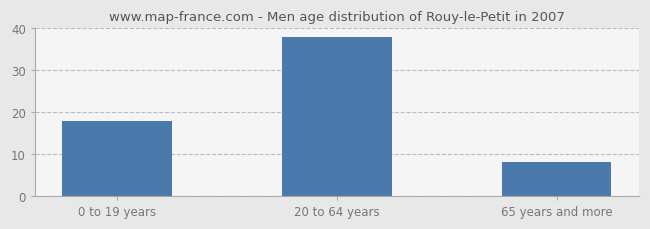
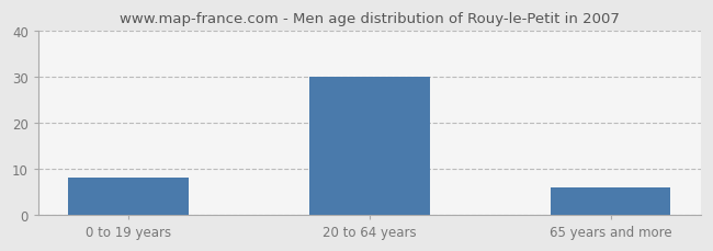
0 to 19 years: 18 -> 8
20 to 64 years: 38 -> 30
65 years and more: 8 -> 6
